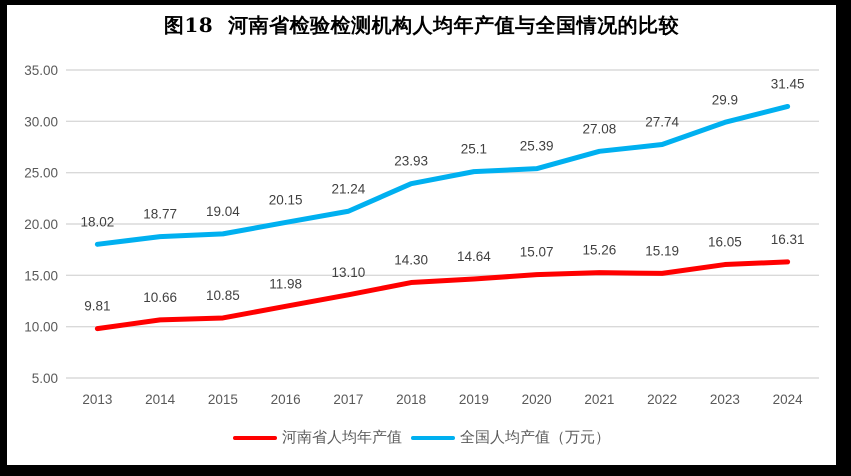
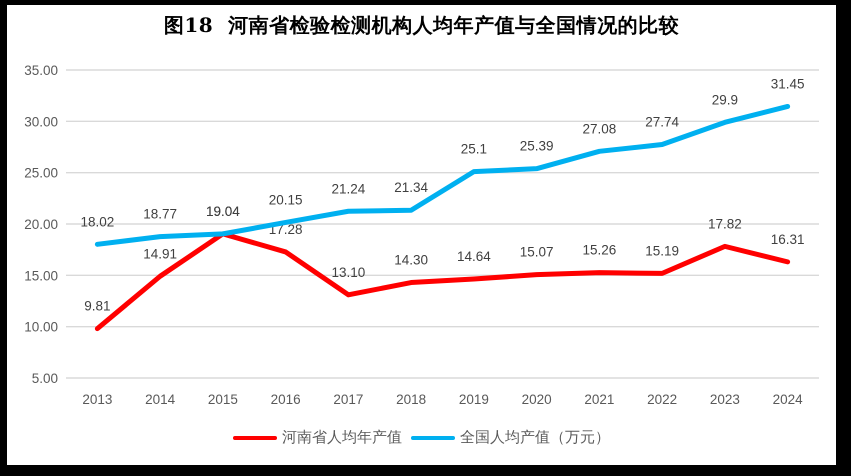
河南省人均年产值/2014: 10.66 -> 14.91
河南省人均年产值/2015: 10.85 -> 19.04
河南省人均年产值/2016: 11.98 -> 17.28
全国人均产值（万元）/2018: 23.93 -> 21.34
河南省人均年产值/2023: 16.05 -> 17.82
